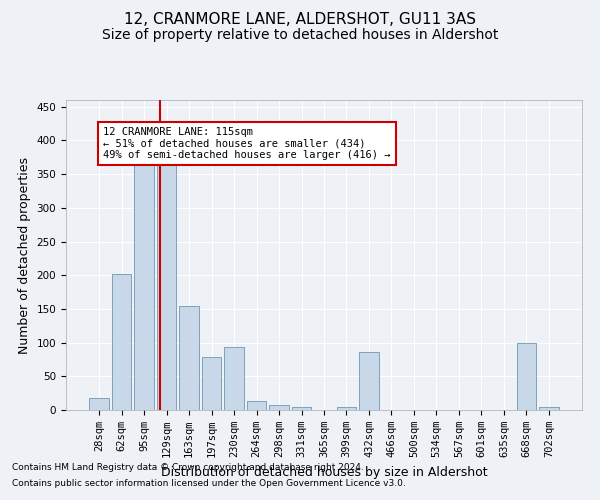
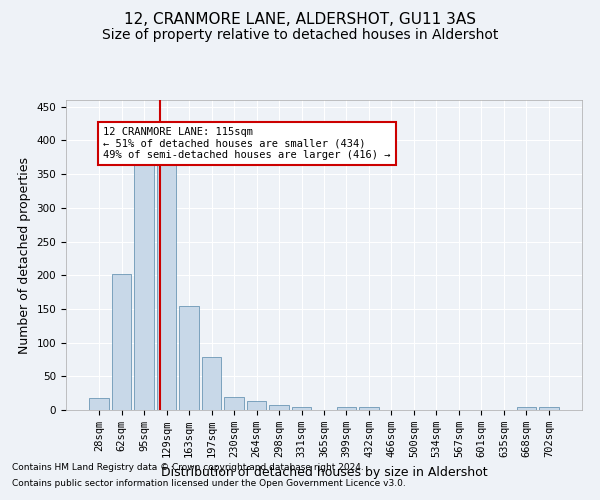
230sqm: 94 -> 20
432sqm: 86 -> 4
668sqm: 100 -> 4
